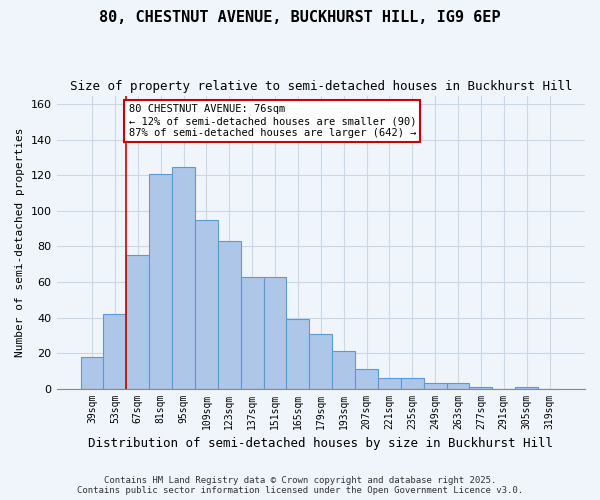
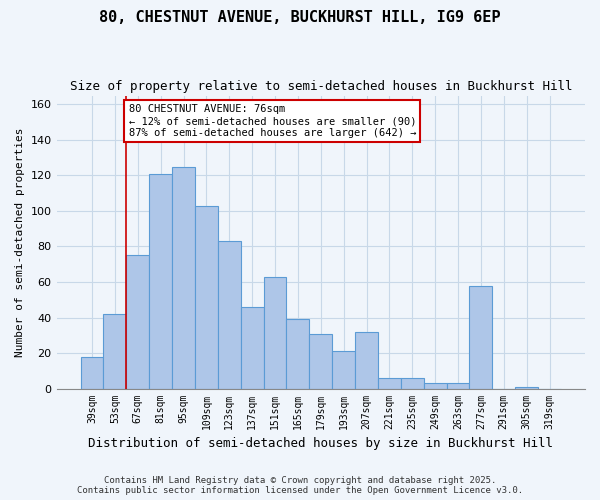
109sqm: 95 -> 103
137sqm: 63 -> 46
207sqm: 11 -> 32
277sqm: 1 -> 58
